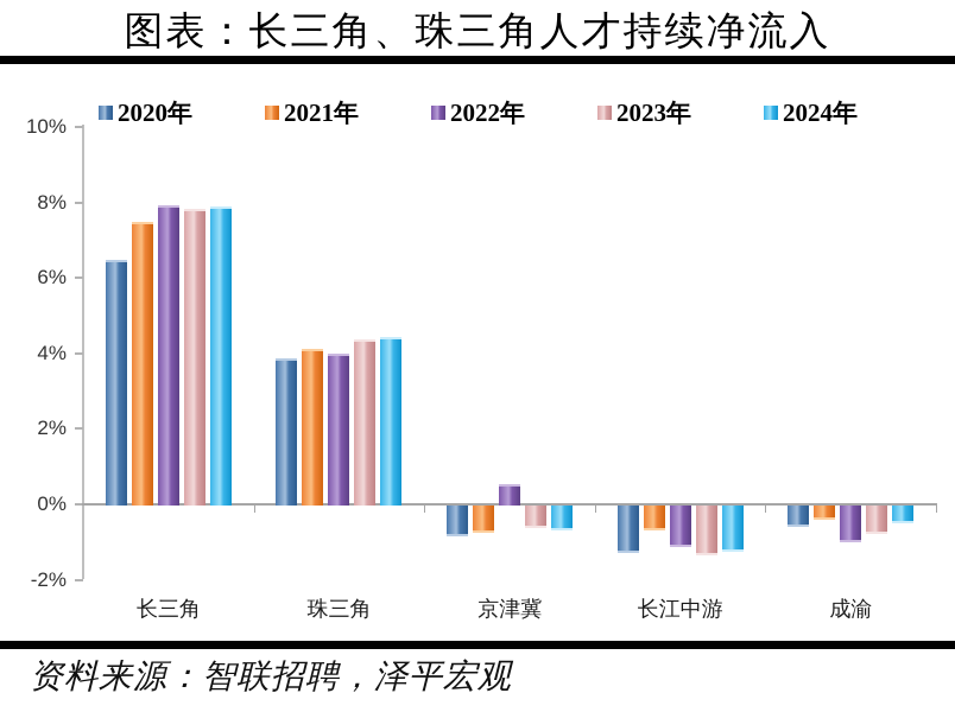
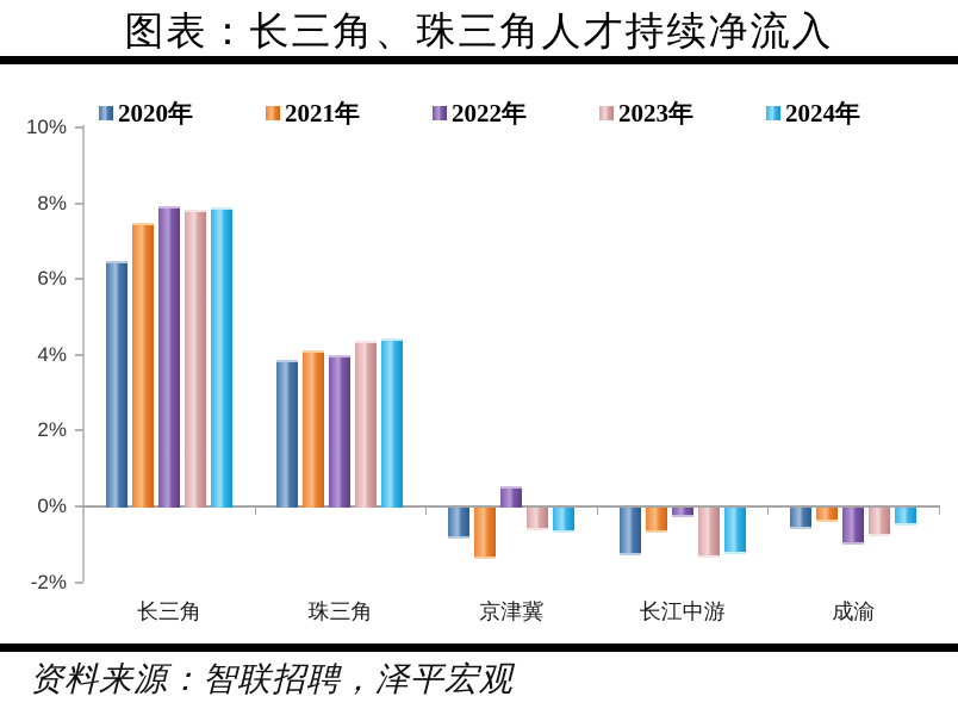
2021年/京津冀: -0.7% -> -1.3%
2022年/长江中游: -1.1% -> -0.2%
